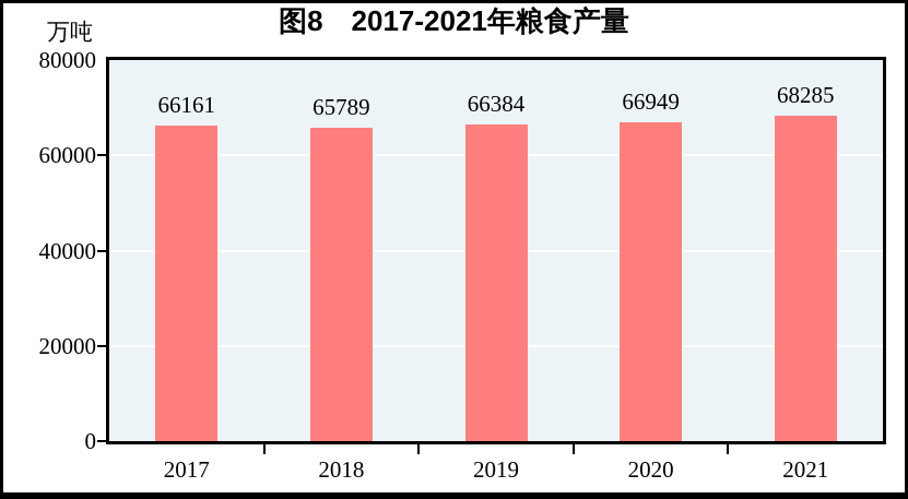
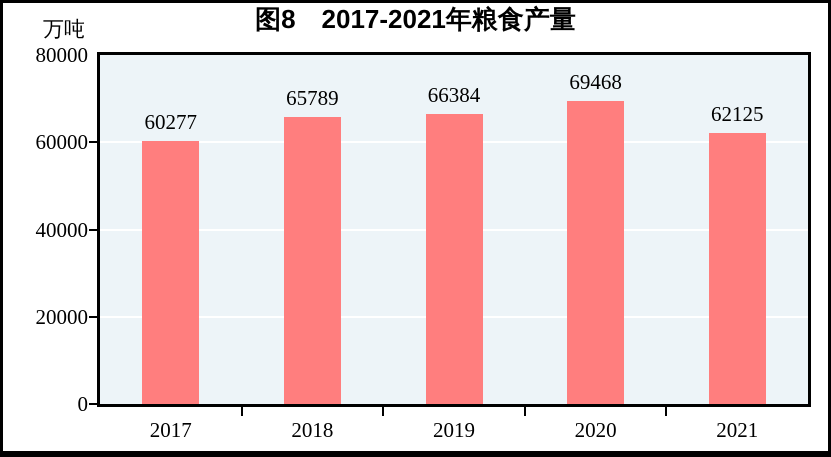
2017: 66161 -> 60277
2020: 66949 -> 69468
2021: 68285 -> 62125
